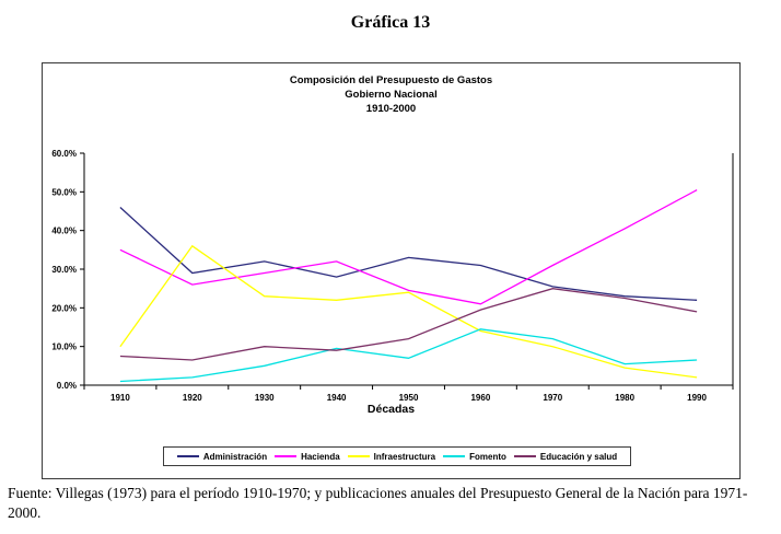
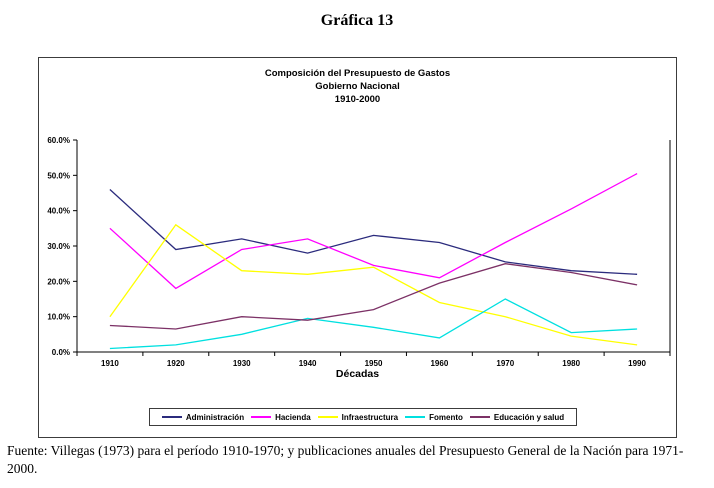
Hacienda/1920: 26% -> 18%
Fomento/1960: 14% -> 4%
Fomento/1970: 12% -> 15%
